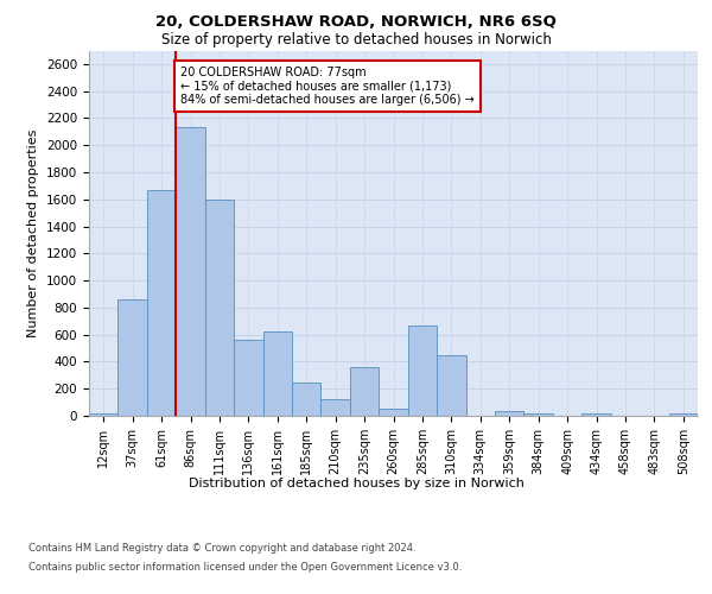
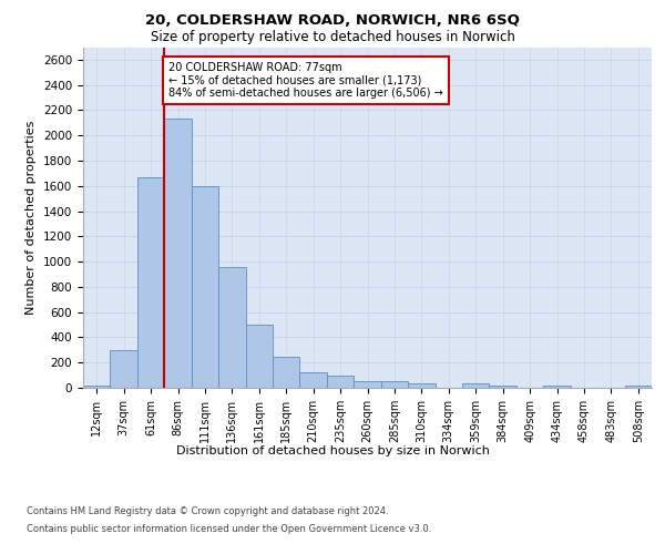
37sqm: 860 -> 300
136sqm: 560 -> 960
161sqm: 620 -> 500
235sqm: 360 -> 100
285sqm: 670 -> 50
310sqm: 450 -> 40
